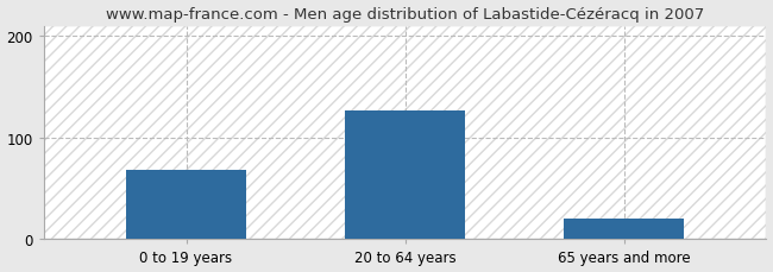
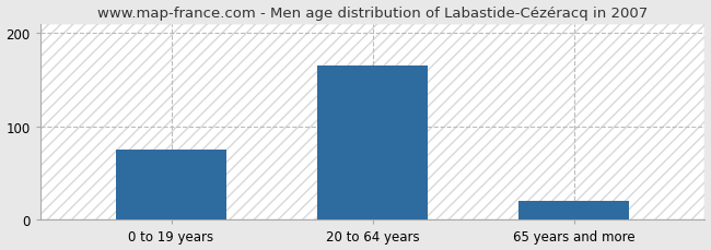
0 to 19 years: 68 -> 75
20 to 64 years: 126 -> 165
